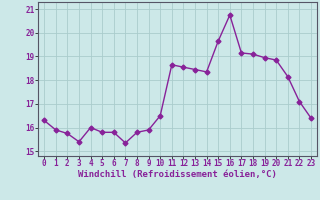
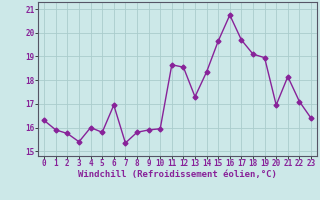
6: 15.80 -> 16.95
10: 16.50 -> 15.95
13: 18.45 -> 17.30
17: 19.15 -> 19.70
20: 18.85 -> 16.95
